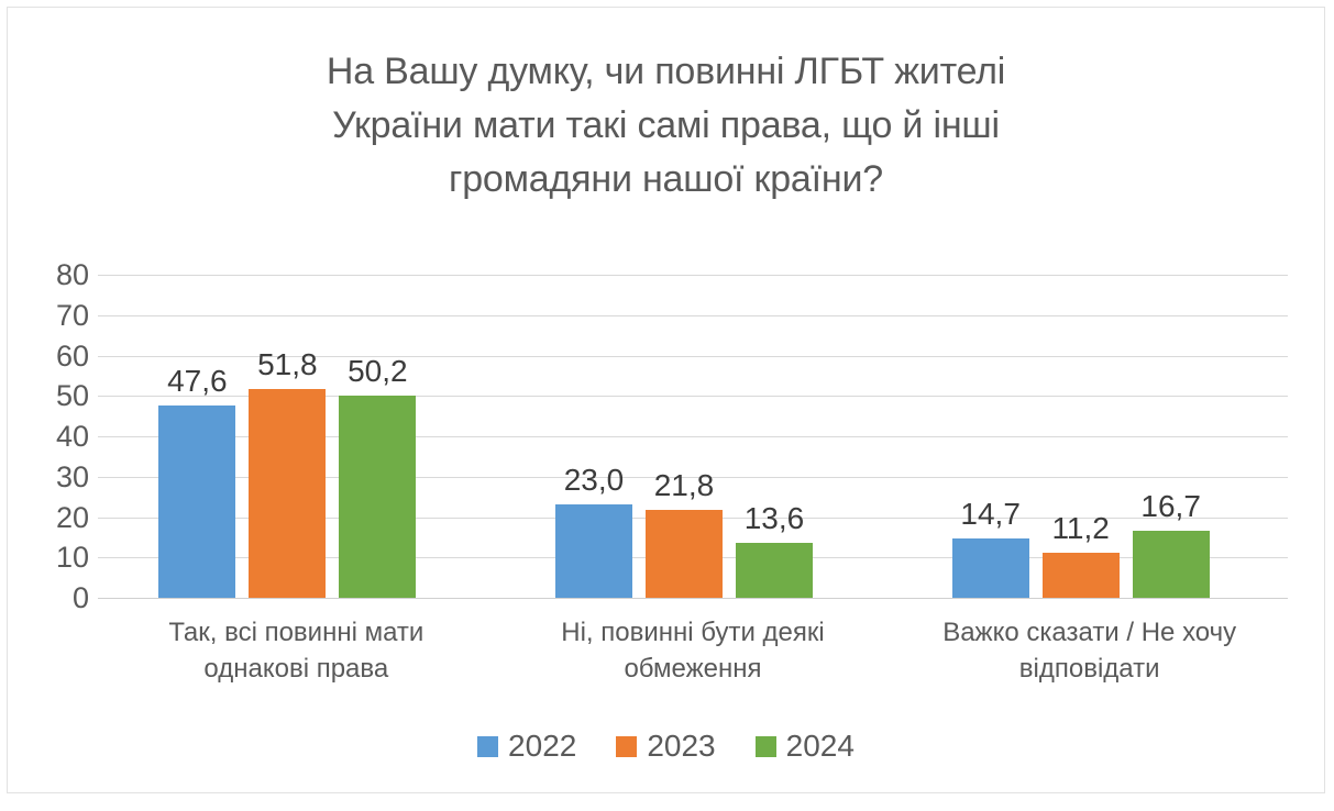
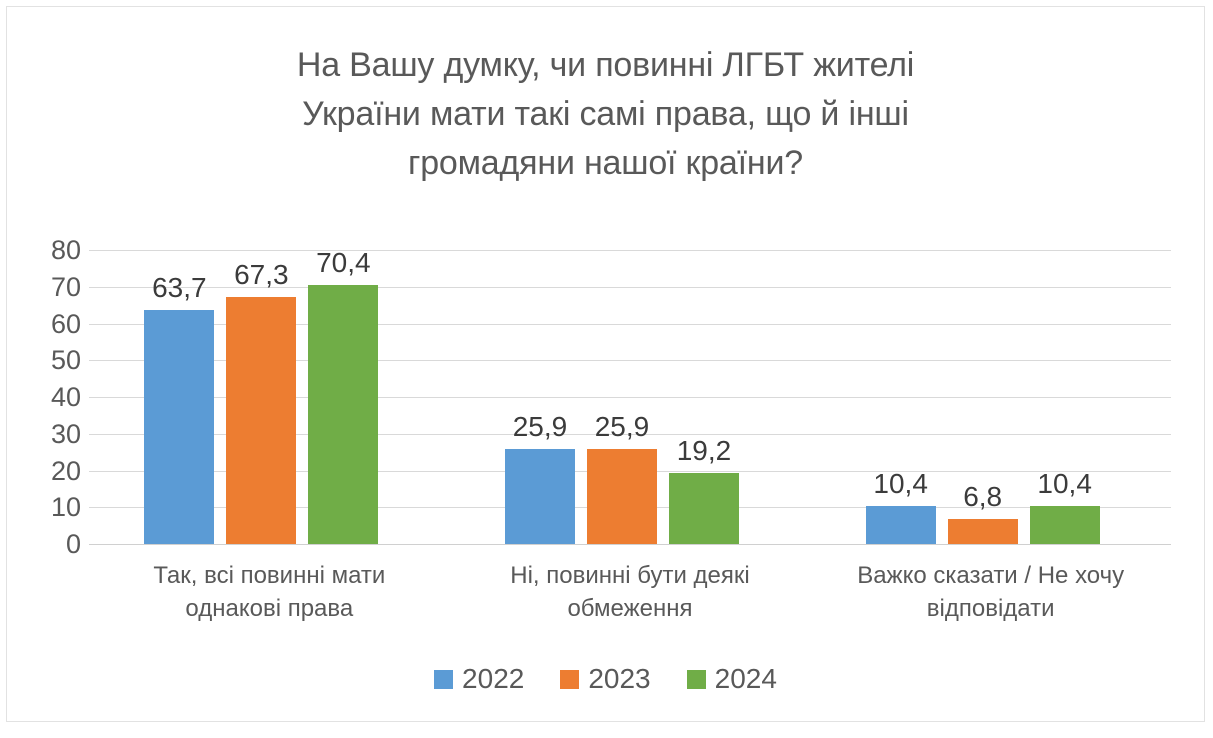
2022/Так, всі повинні мати однакові права: 47,6 -> 63,7
2023/Так, всі повинні мати однакові права: 51,8 -> 67,3
2024/Так, всі повинні мати однакові права: 50,2 -> 70,4
2022/Ні, повинні бути деякі обмеження: 23,0 -> 25,9
2023/Ні, повинні бути деякі обмеження: 21,8 -> 25,9
2024/Ні, повинні бути деякі обмеження: 13,6 -> 19,2
2022/Важко сказати / Не хочу відповідати: 14,7 -> 10,4
2023/Важко сказати / Не хочу відповідати: 11,2 -> 6,8
2024/Важко сказати / Не хочу відповідати: 16,7 -> 10,4
